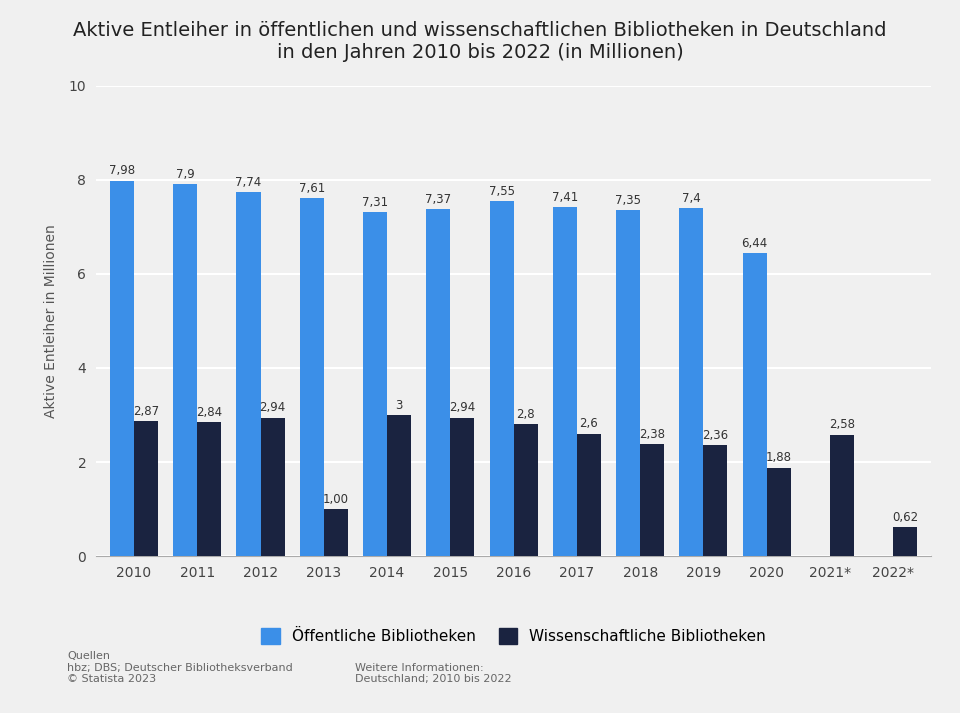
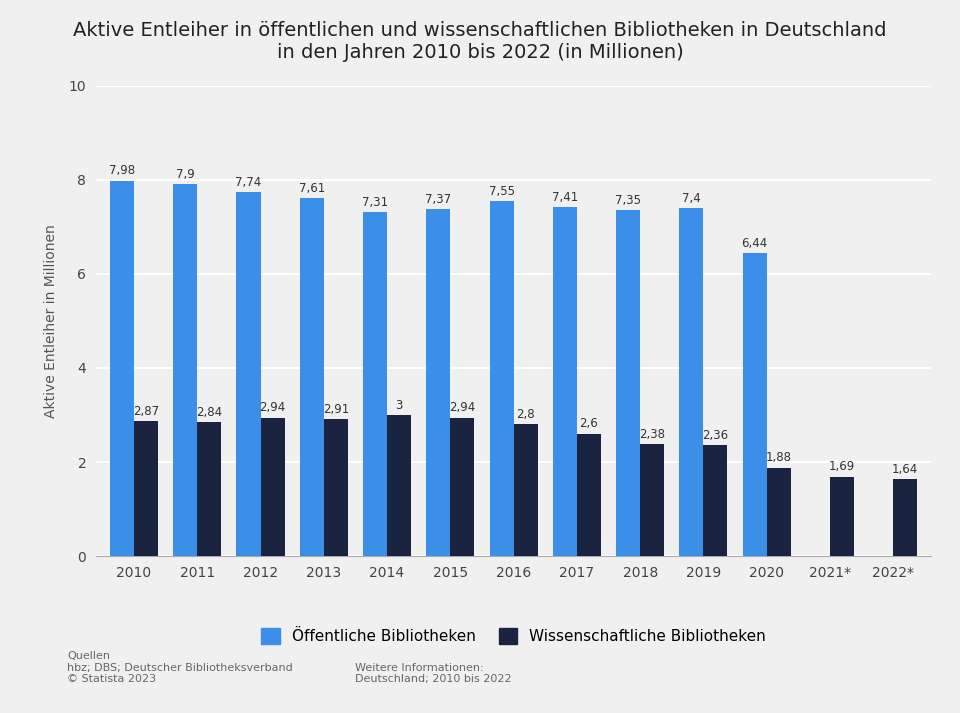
Wissenschaftliche Bibliotheken/2013: 1,00 -> 2,91
Wissenschaftliche Bibliotheken/2021*: 2,58 -> 1,69
Wissenschaftliche Bibliotheken/2022*: 0,62 -> 1,64
